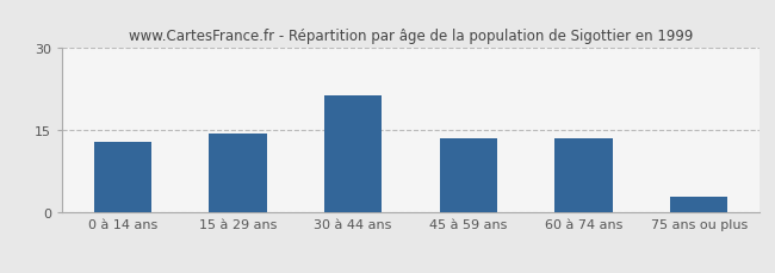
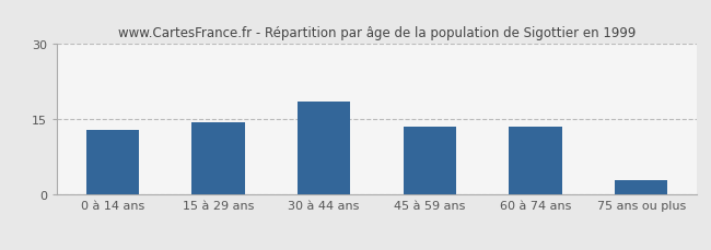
30 à 44 ans: 21.5 -> 18.5
